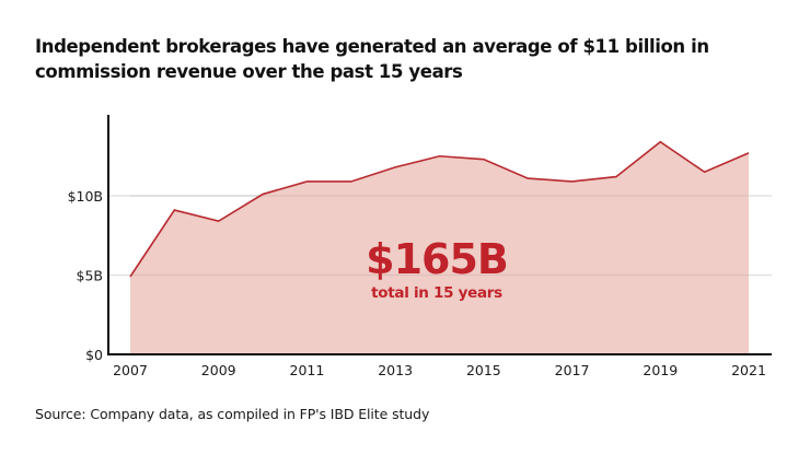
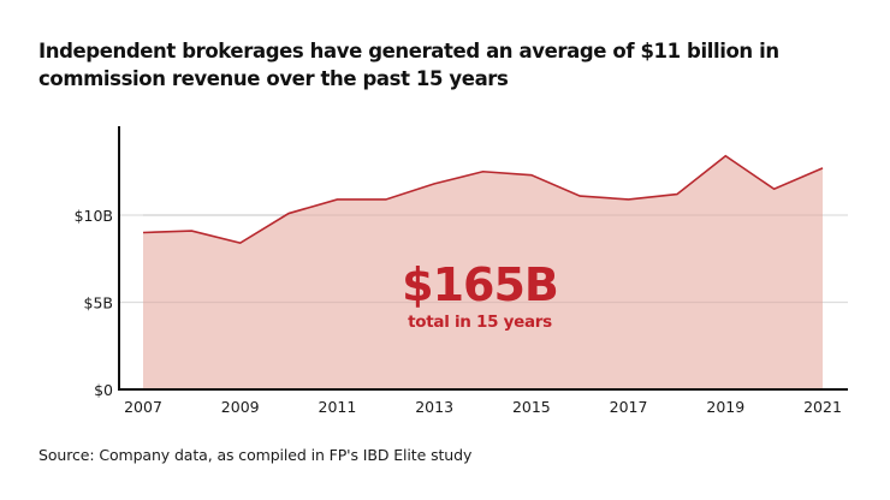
2007: $4.9B -> $9.0B
